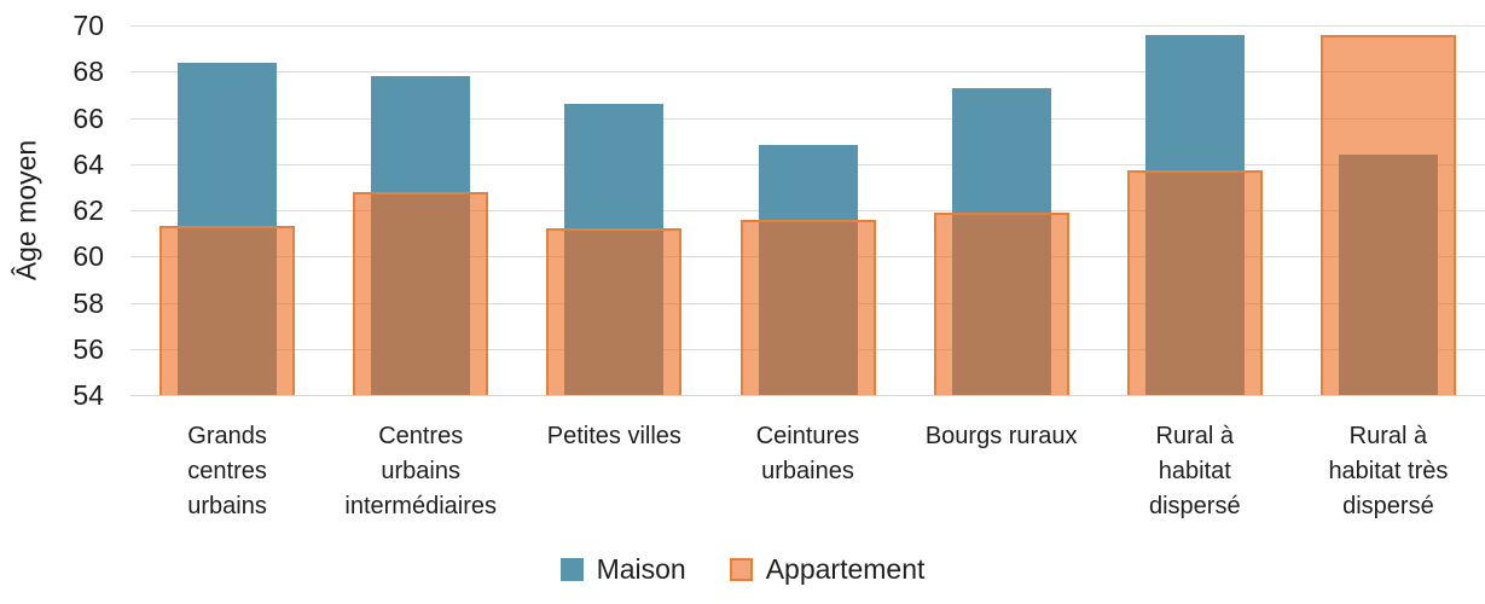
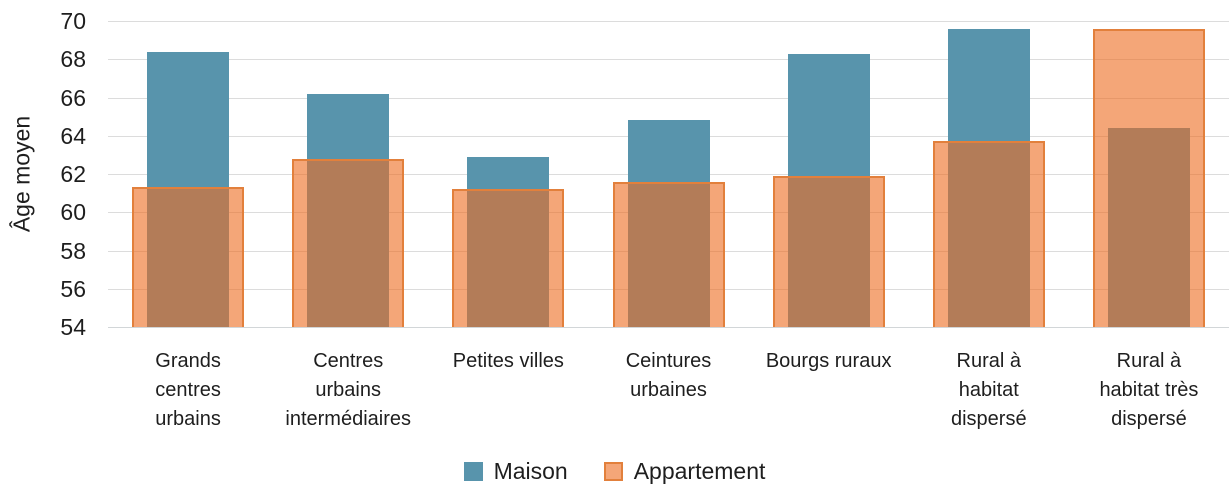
Maison/Centres urbains intermédiaires: 67.8 -> 66.2
Maison/Petites villes: 66.6 -> 62.9
Maison/Bourgs ruraux: 67.3 -> 68.3
